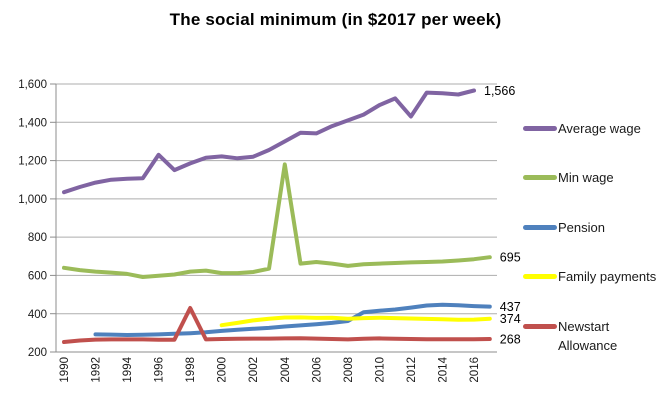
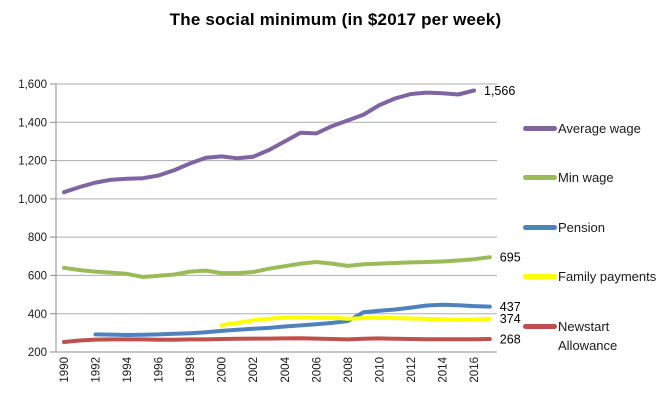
Average wage/1996: 1230 -> 1120
Newstart Allowance/1998: 430 -> 270
Min wage/2004: 1180 -> 650
Average wage/2012: 1430 -> 1550
